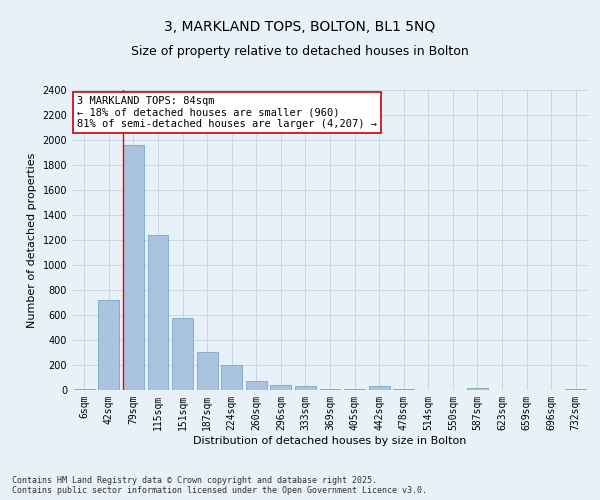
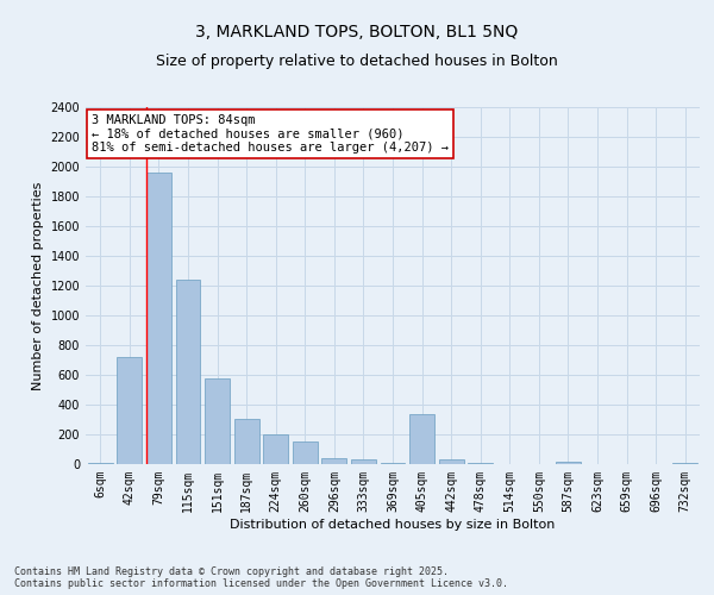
260sqm: 80 -> 150
405sqm: 0 -> 340
